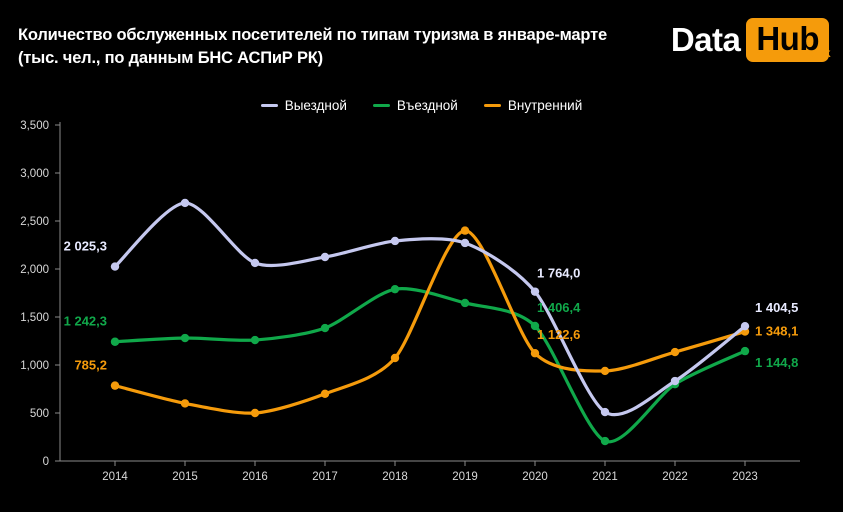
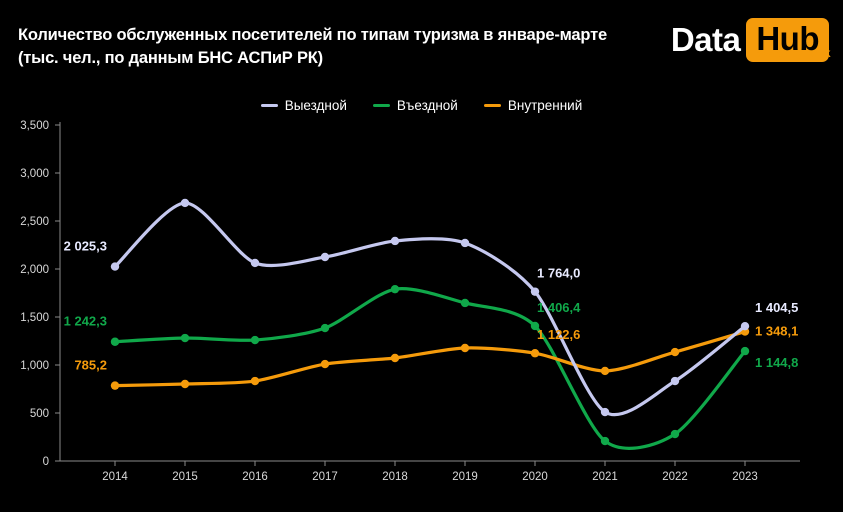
Внутренний/2015: 600 -> 800
Внутренний/2016: 500 -> 800
Внутренний/2017: 700 -> 1000
Внутренний/2019: 2400 -> 1200
Въездной/2022: 800 -> 300
